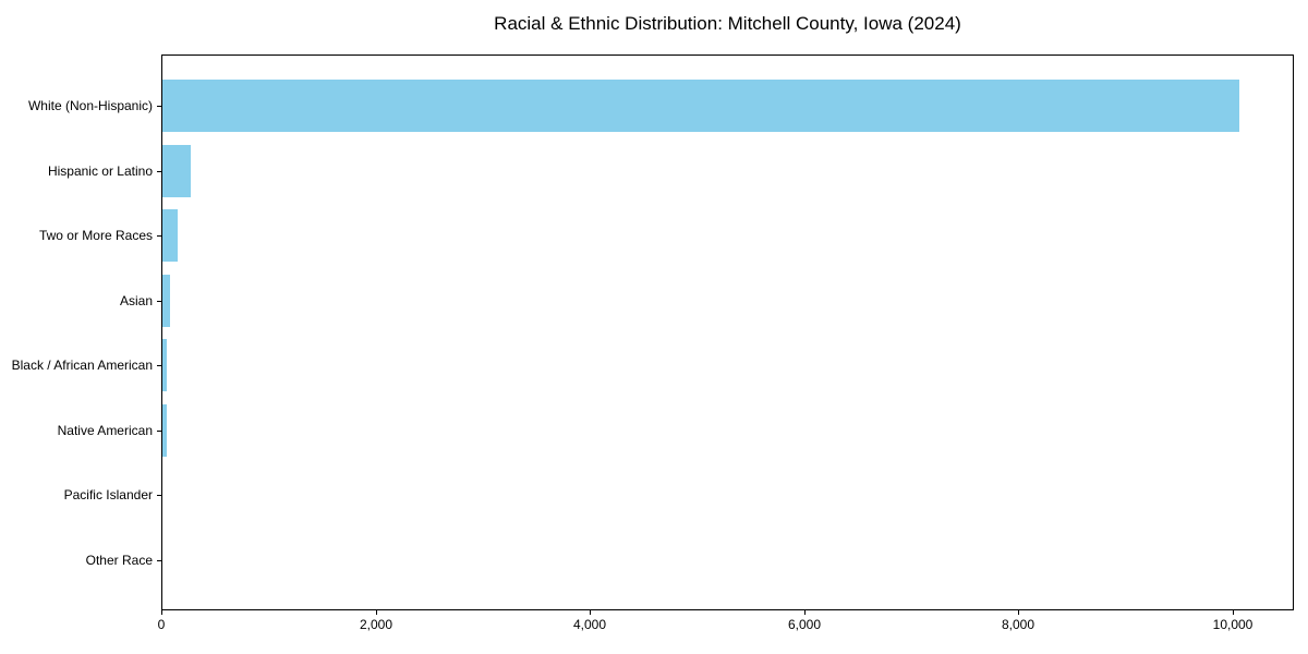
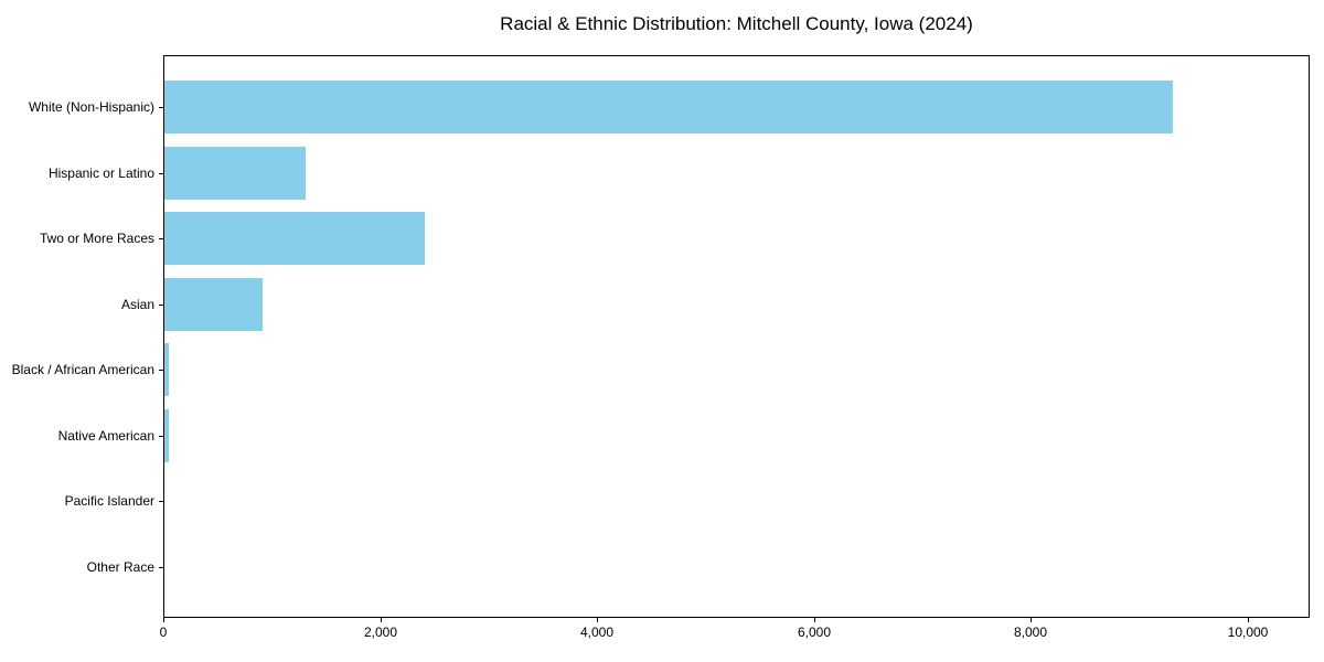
White (Non-Hispanic): 10000 -> 9300
Hispanic or Latino: 300 -> 1300
Two or More Races: 100 -> 2400
Asian: 100 -> 900
